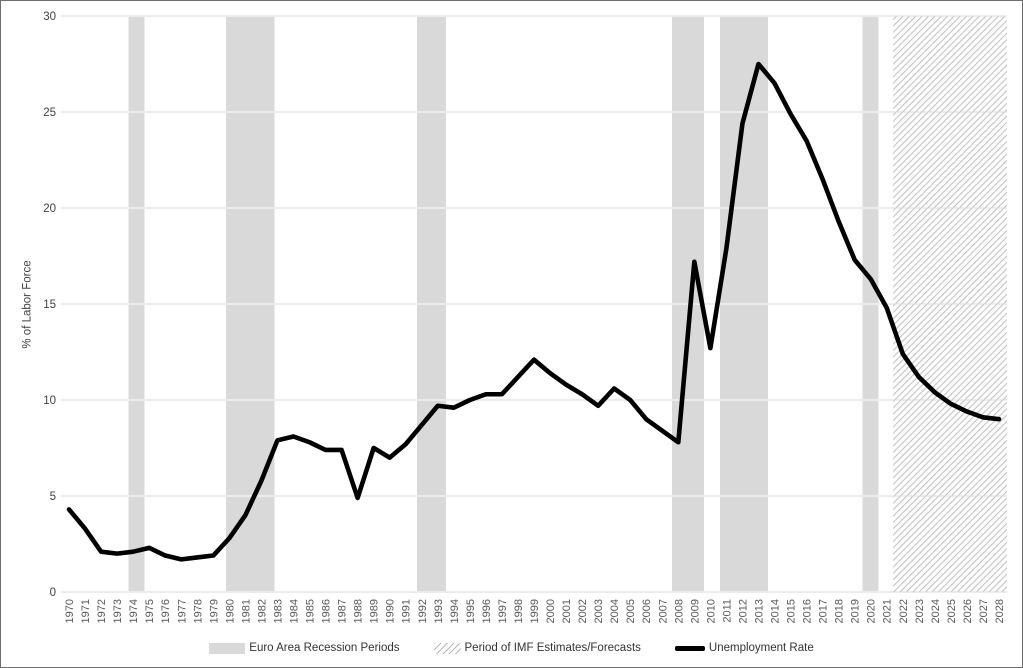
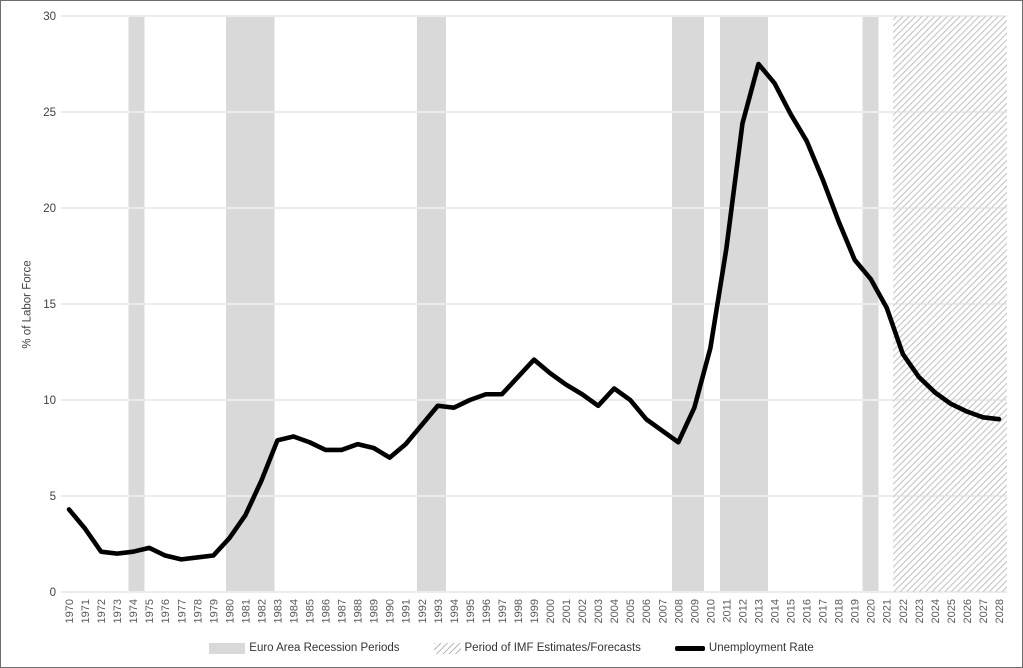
1988: 4.9 -> 7.7
2009: 17.2 -> 9.6
